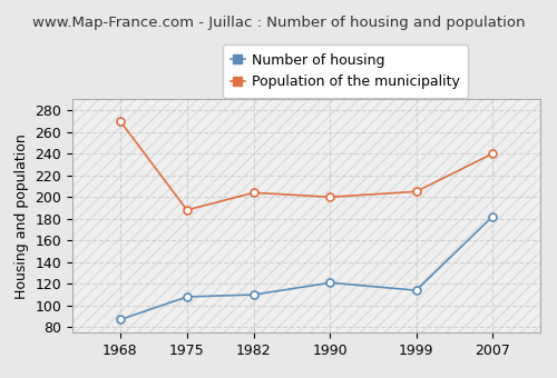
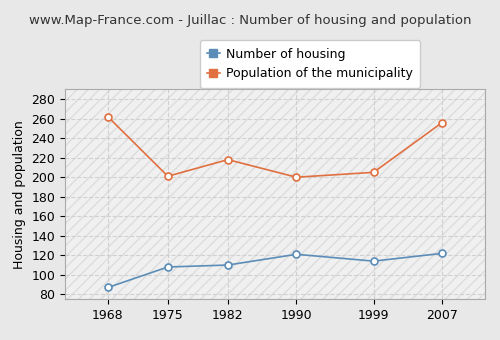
Population of the municipality/1968: 270 -> 262
Population of the municipality/1975: 188 -> 201
Population of the municipality/1982: 204 -> 218
Number of housing/2007: 182 -> 122
Population of the municipality/2007: 240 -> 256
